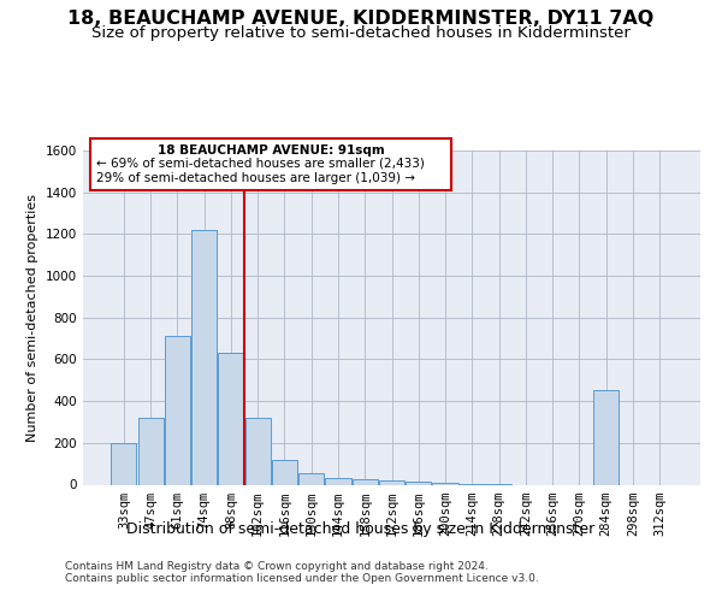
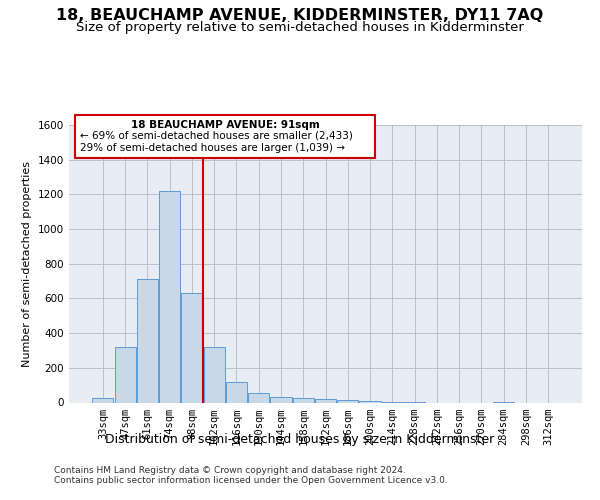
33sqm: 200 -> 20
284sqm: 450 -> 0
